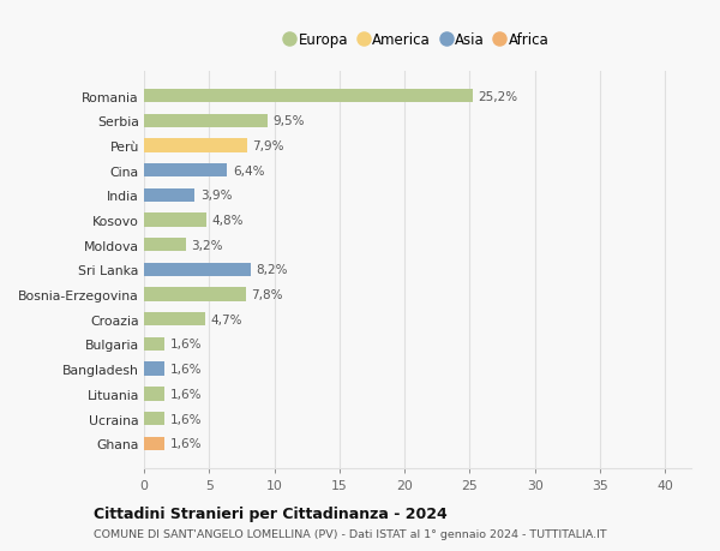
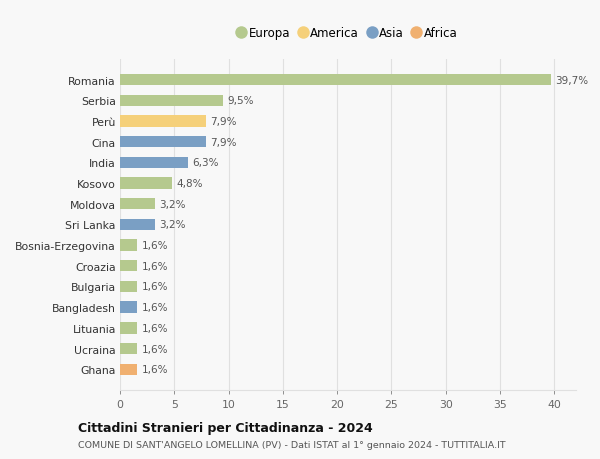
Romania: 25,2% -> 39,7%
Cina: 6,4% -> 7,9%
India: 3,9% -> 6,3%
Sri Lanka: 8,2% -> 3,2%
Bosnia-Erzegovina: 7,8% -> 1,6%
Croazia: 4,7% -> 1,6%
